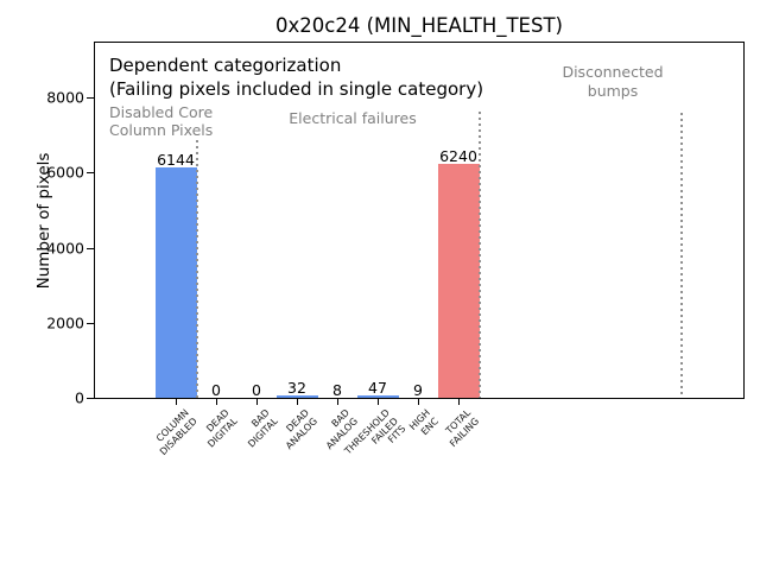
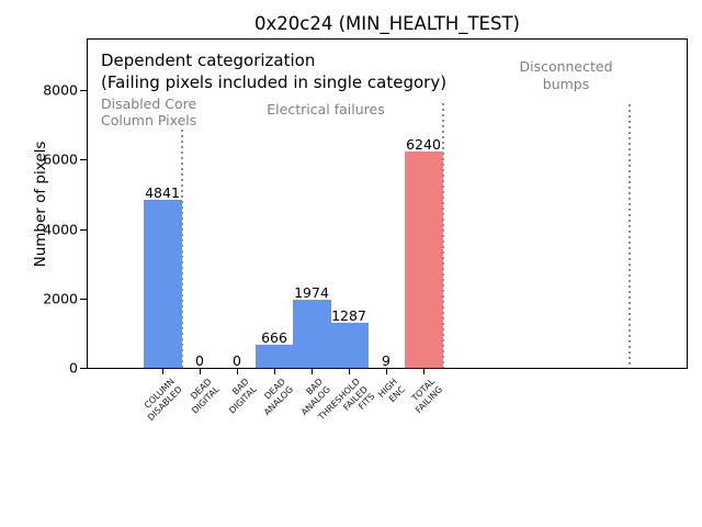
COLUMN DISABLED: 6144 -> 4841
DEAD ANALOG: 32 -> 666
BAD ANALOG: 8 -> 1974
THRESHOLD FAILED FITS: 47 -> 1287
